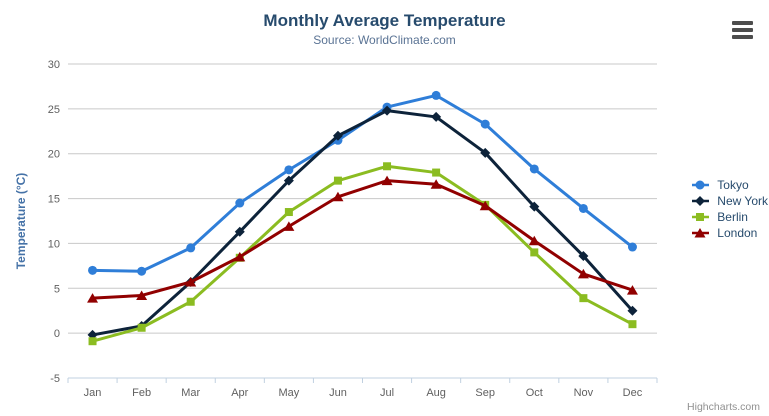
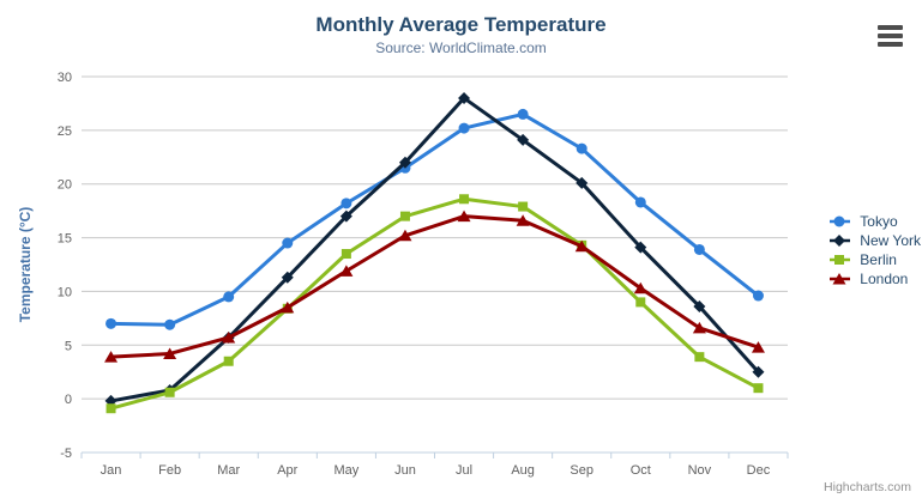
New York/Jul: 25 -> 28
